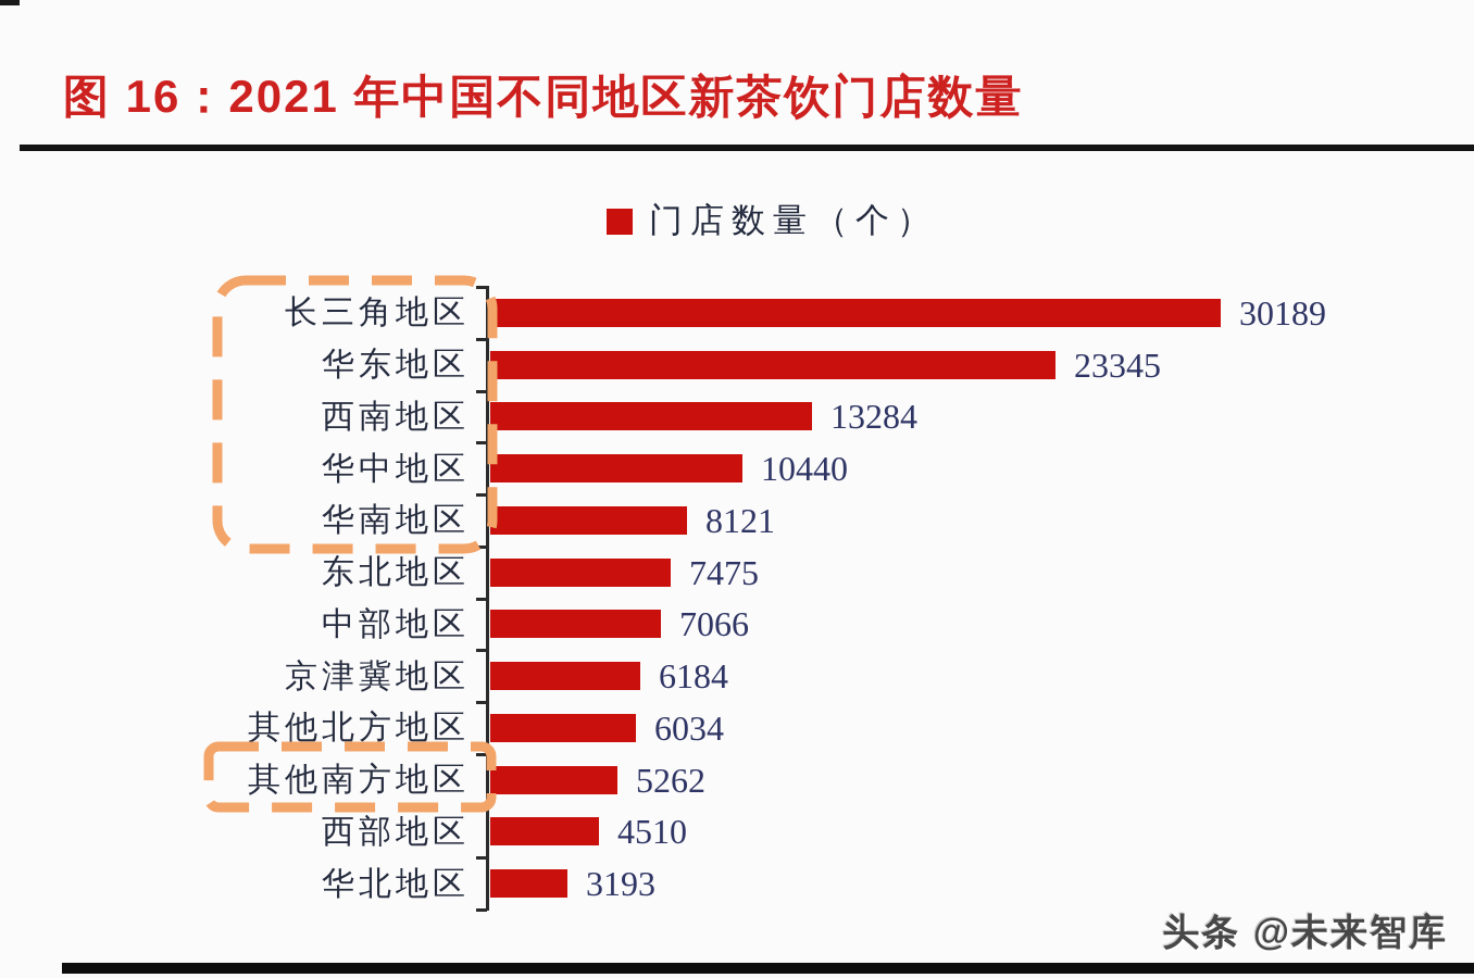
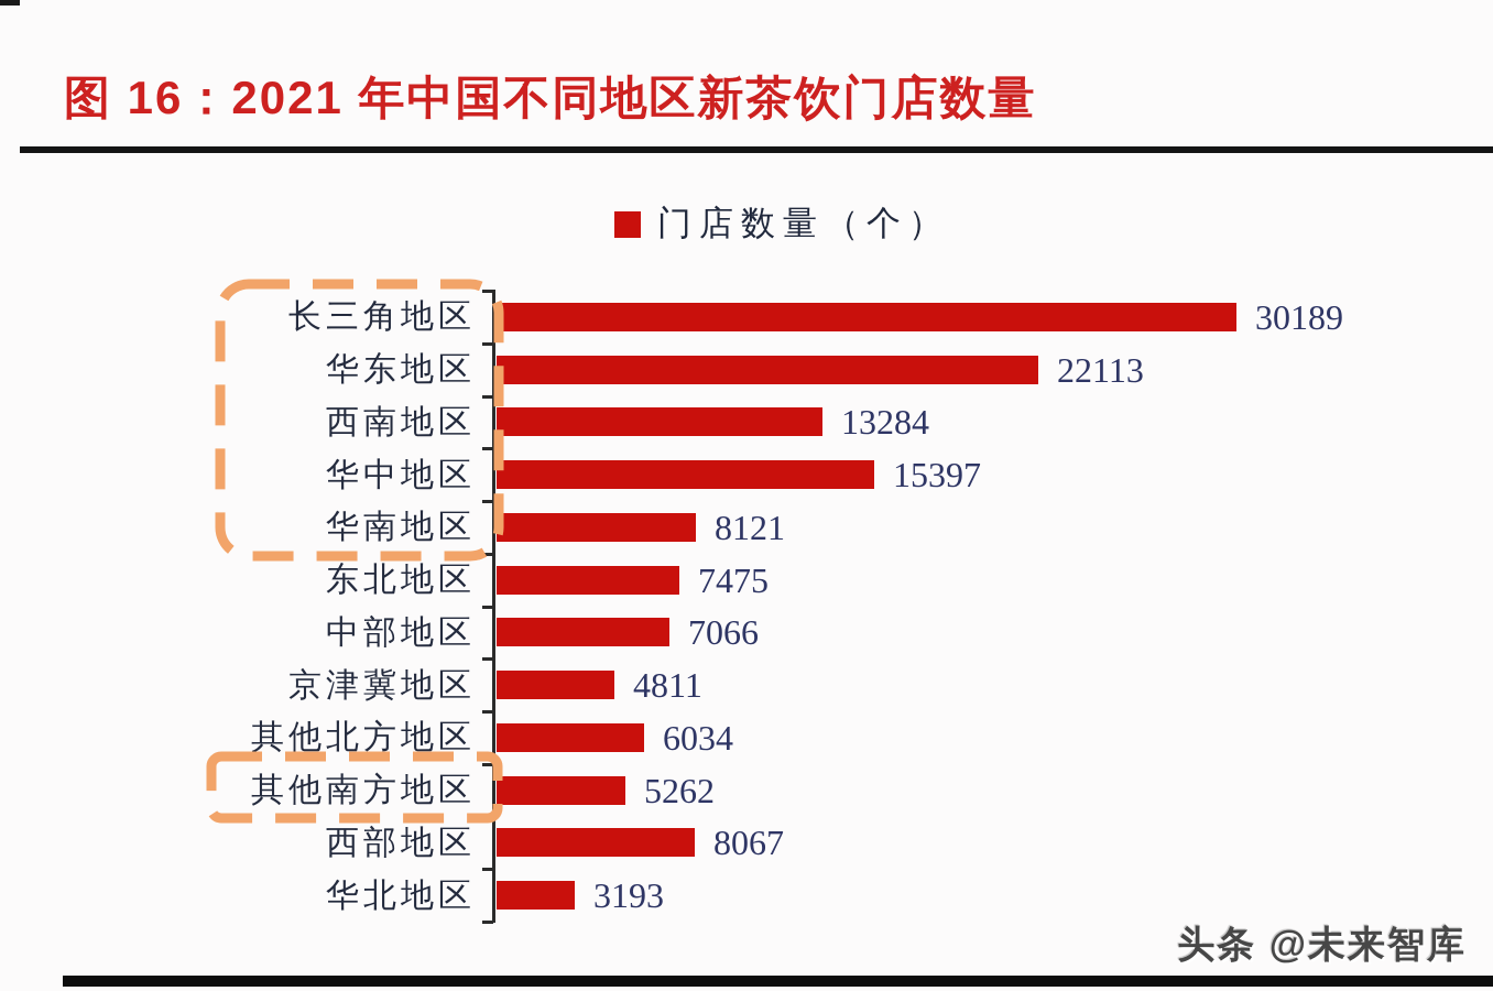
华东地区: 23345 -> 22113
华中地区: 10440 -> 15397
京津冀地区: 6184 -> 4811
西部地区: 4510 -> 8067
